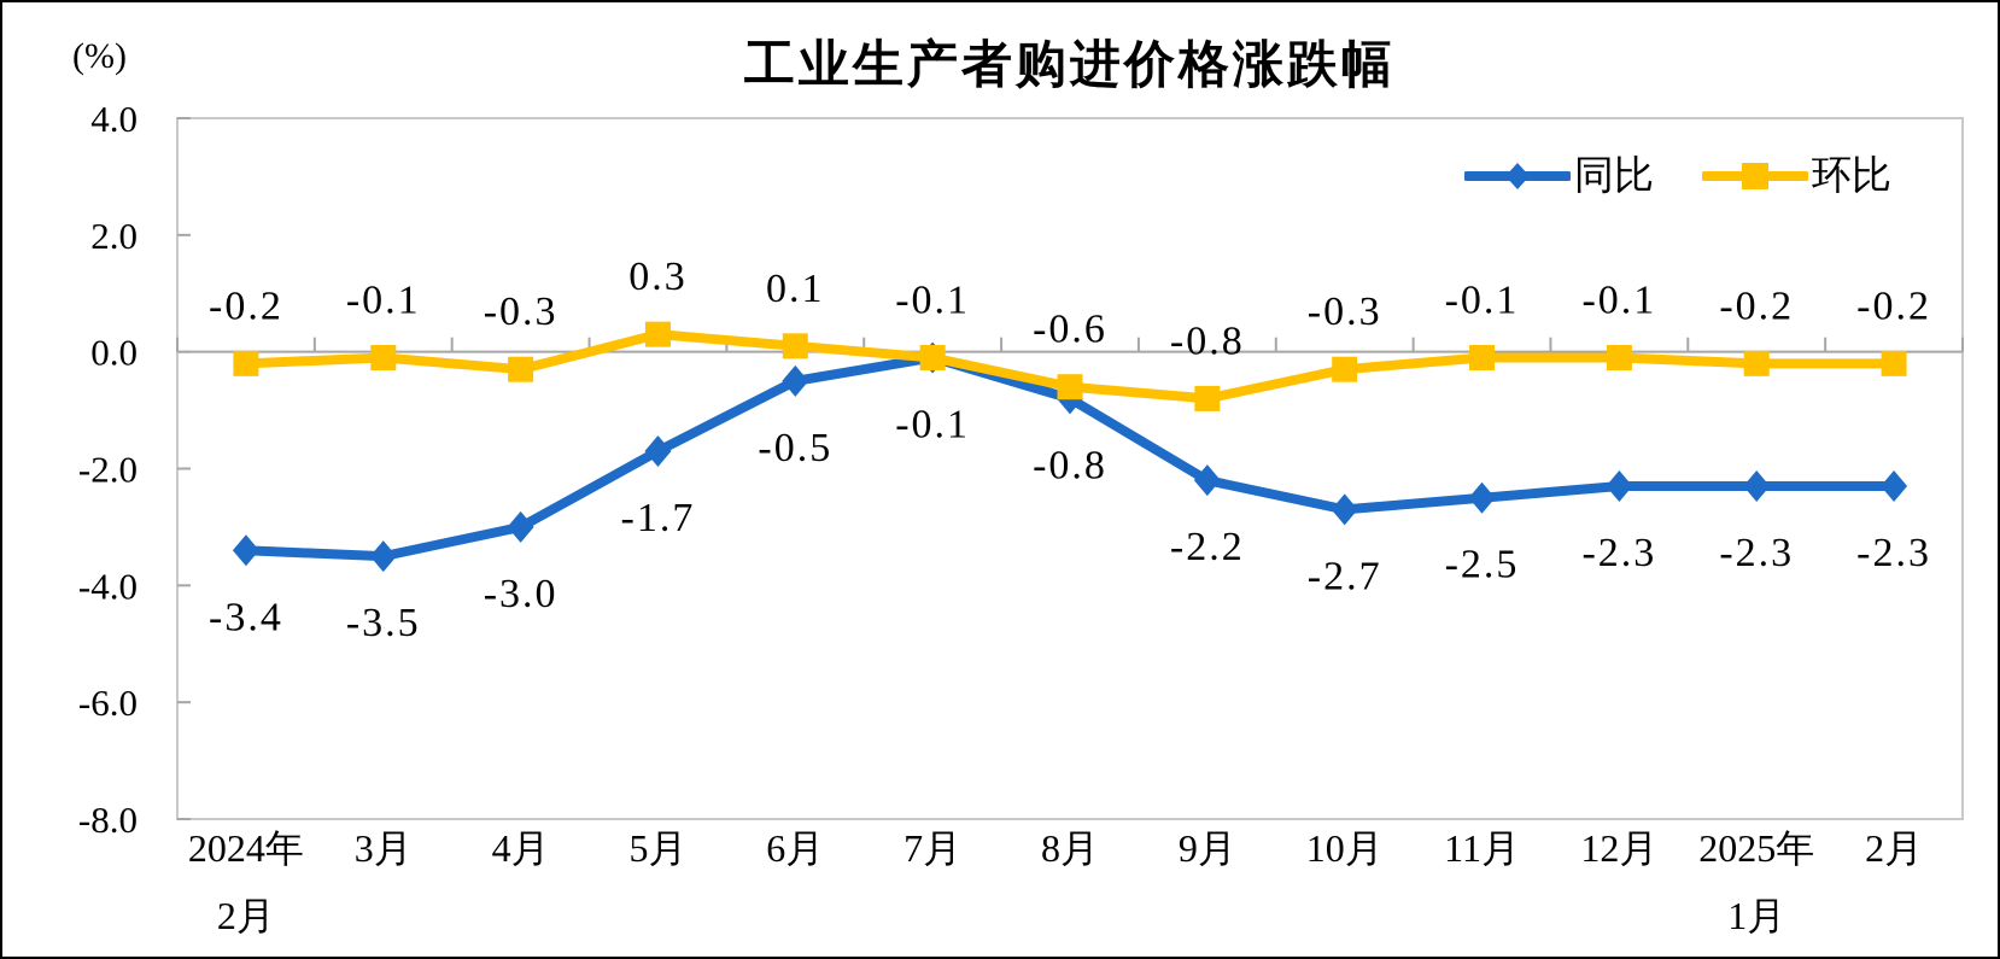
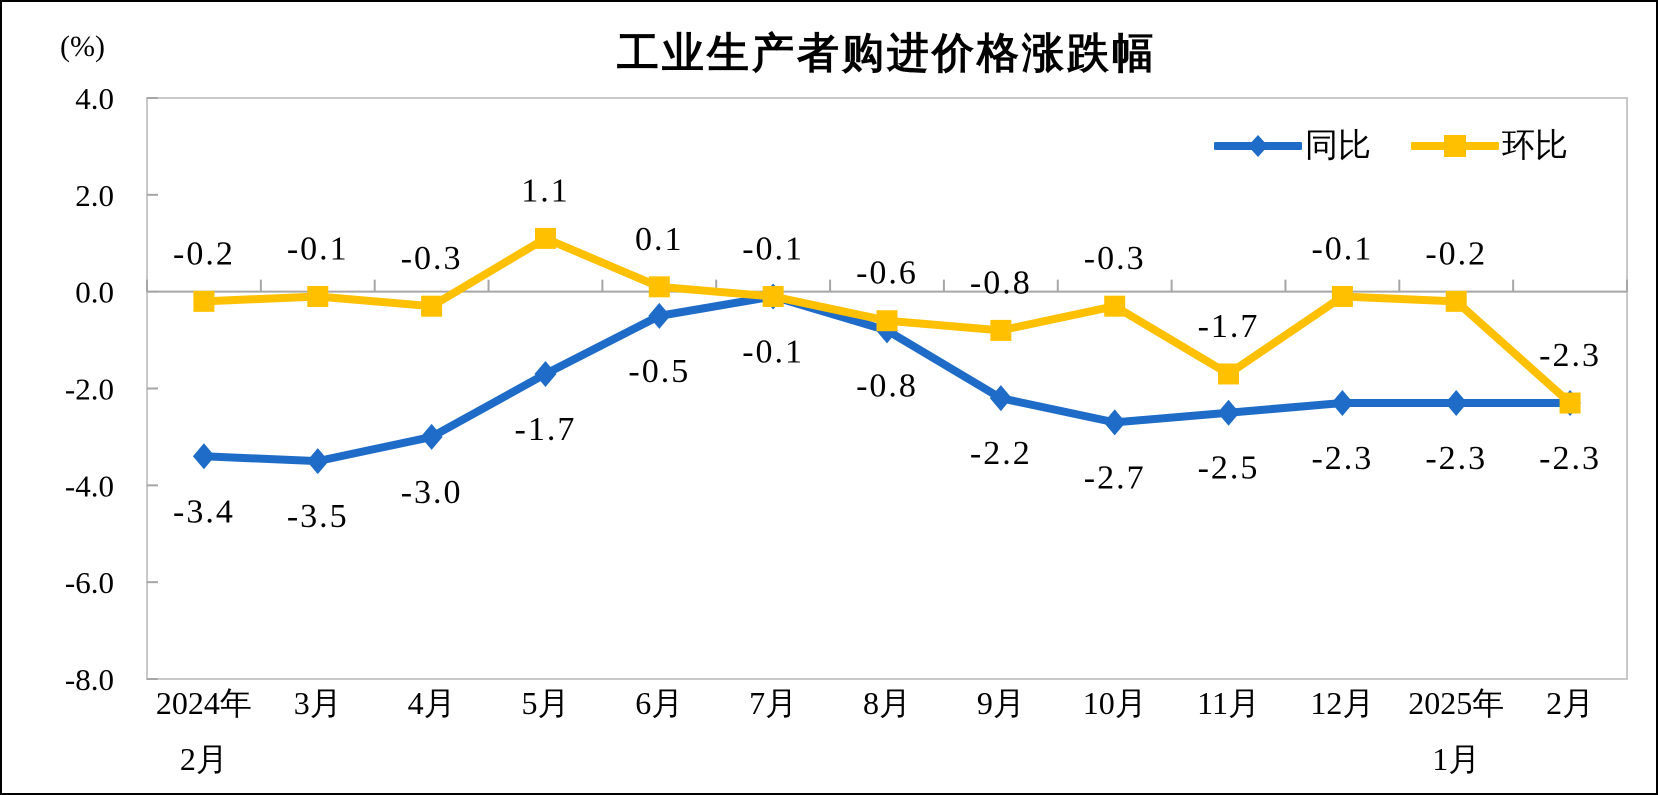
环比/5月: 0.3 -> 1.1
环比/11月: -0.1 -> -1.7
环比/2月: -0.2 -> -2.3
